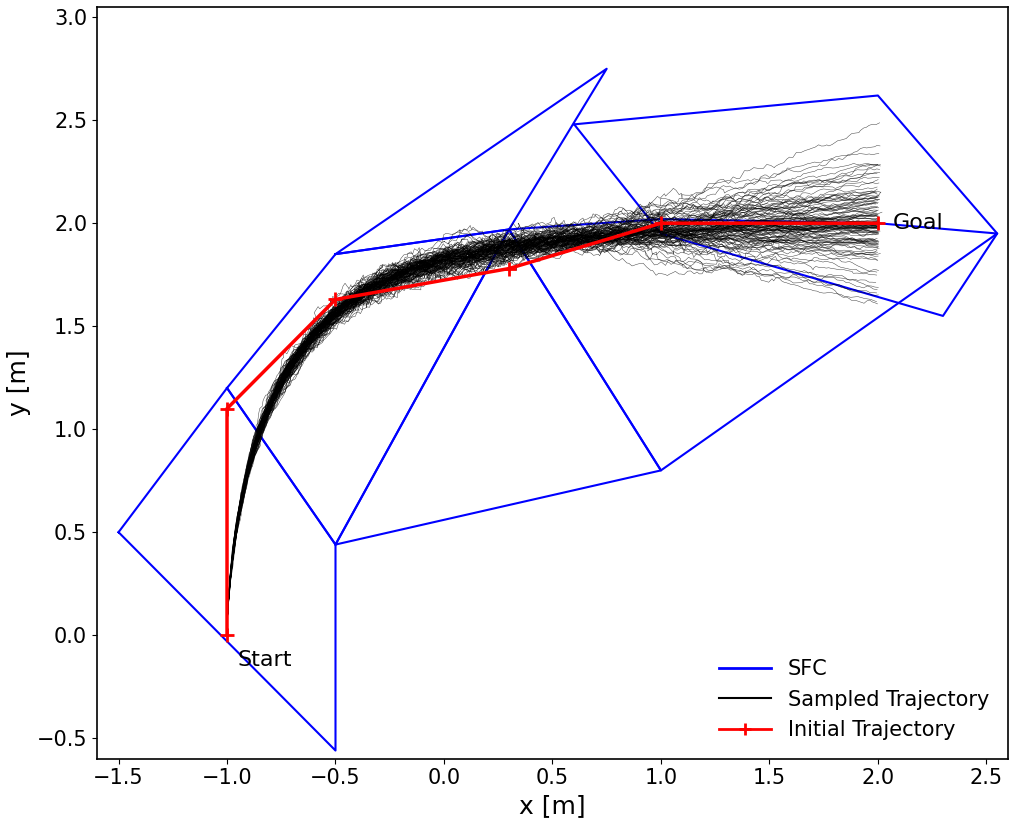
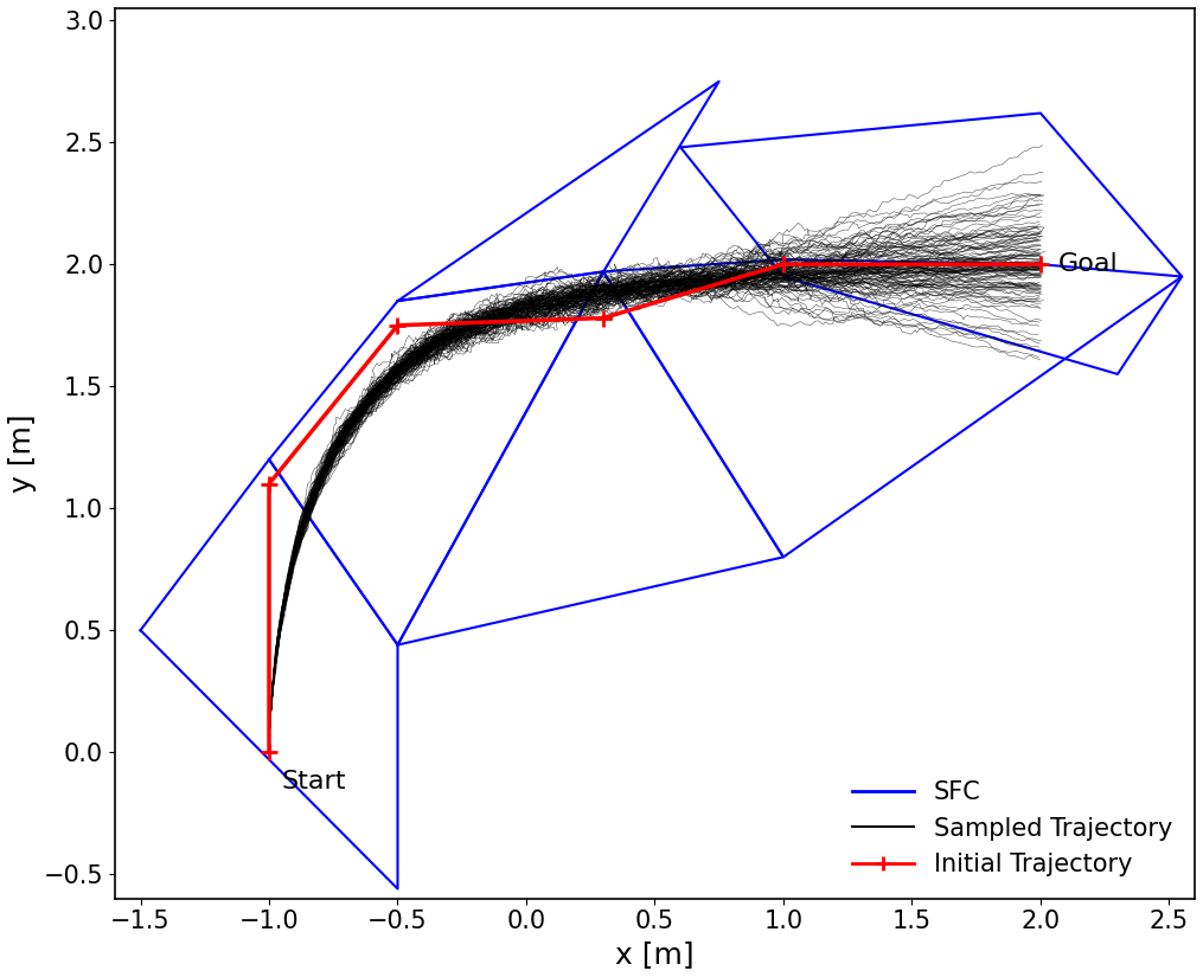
Initial Trajectory/−0.5: 1.63 -> 1.75
